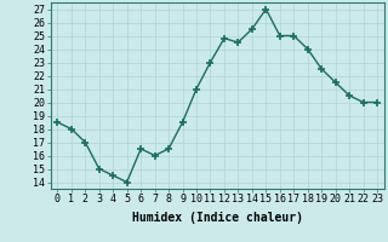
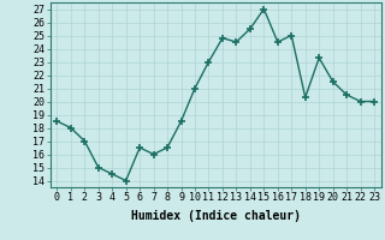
16: 25.0 -> 24.5
18: 24.0 -> 20.3
19: 22.5 -> 23.3
